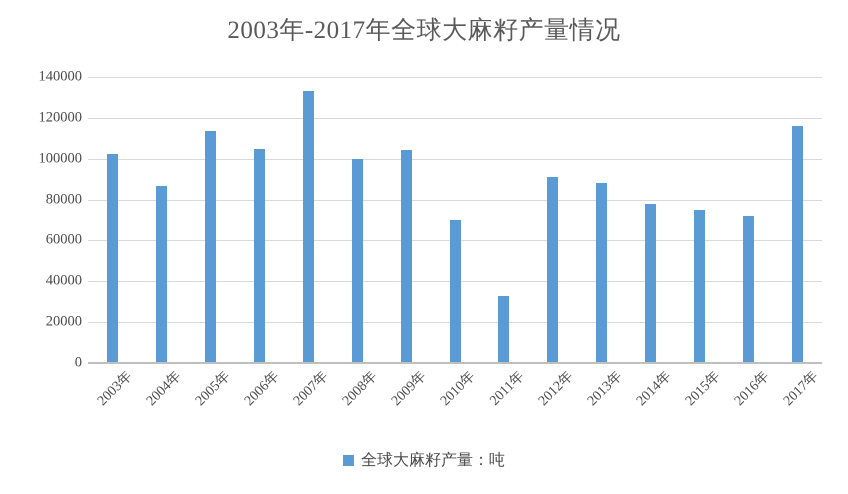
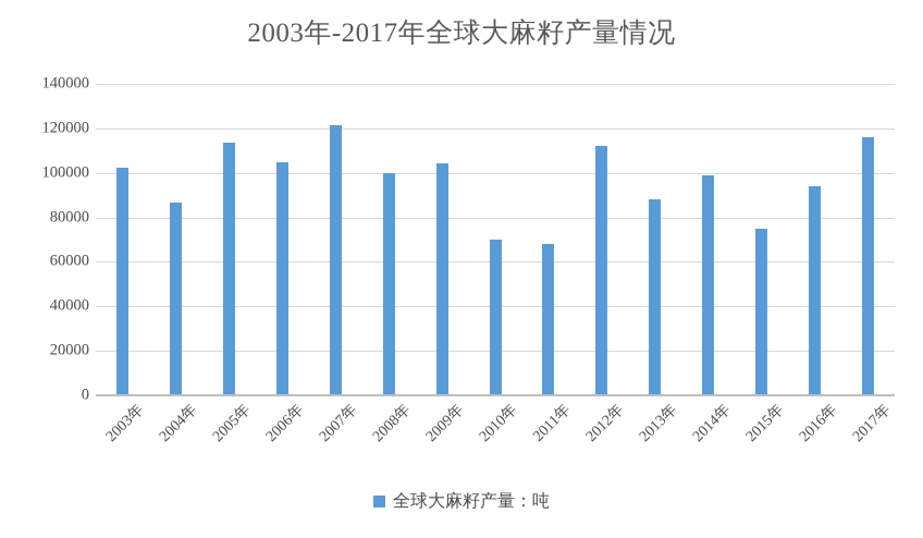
2007年: 133000 -> 122000
2011年: 33000 -> 68000
2012年: 91000 -> 112000
2014年: 78000 -> 99000
2016年: 72000 -> 94000
